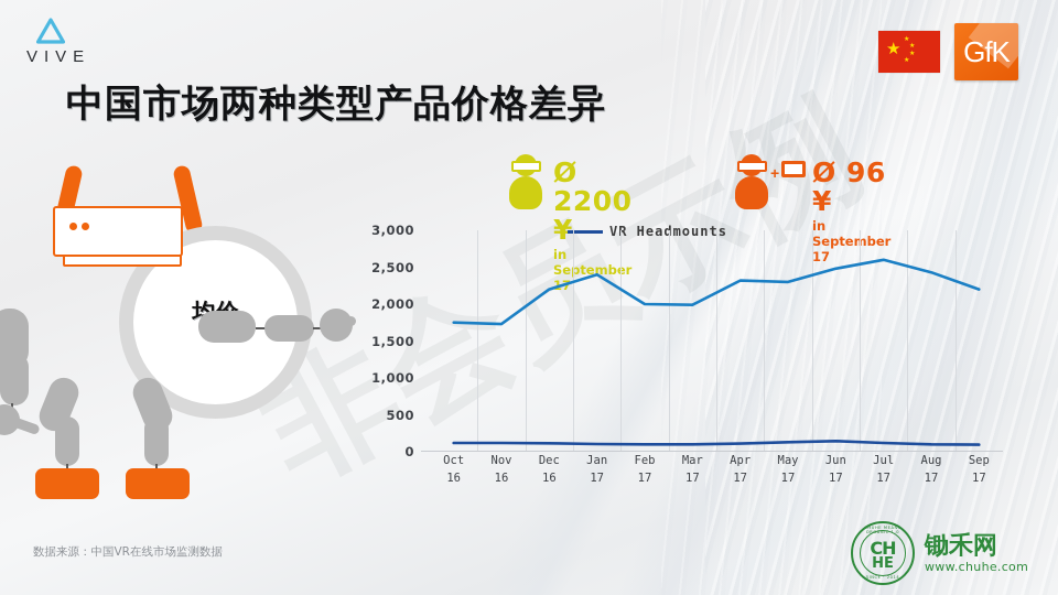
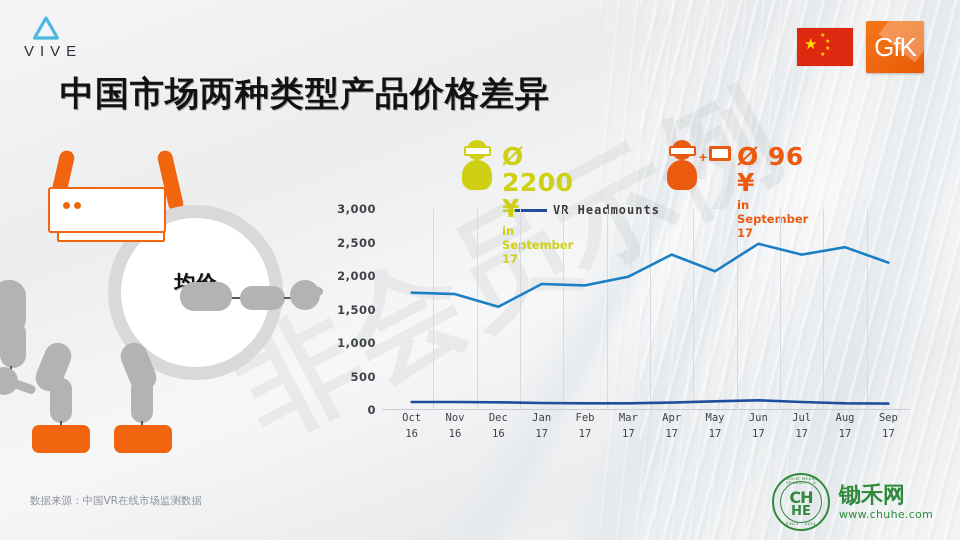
VR Headmounts/Dec 16: 2200 -> 1500
VR Headmounts/Jan 17: 2400 -> 1900
VR Headmounts/Feb 17: 2000 -> 1900
VR Headmounts/May 17: 2300 -> 2100
VR Headmounts/Jul 17: 2600 -> 2300
